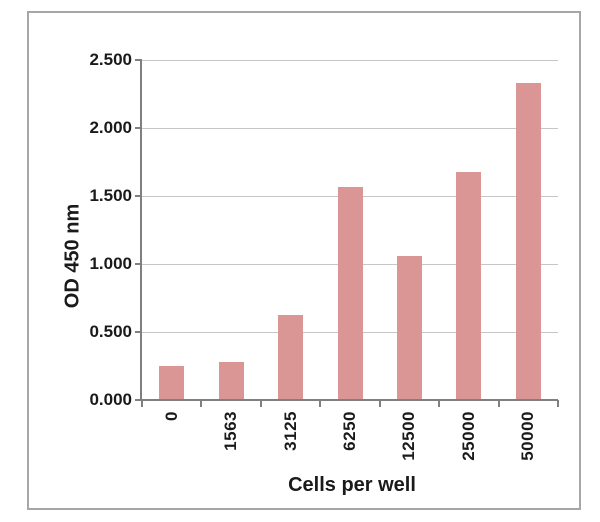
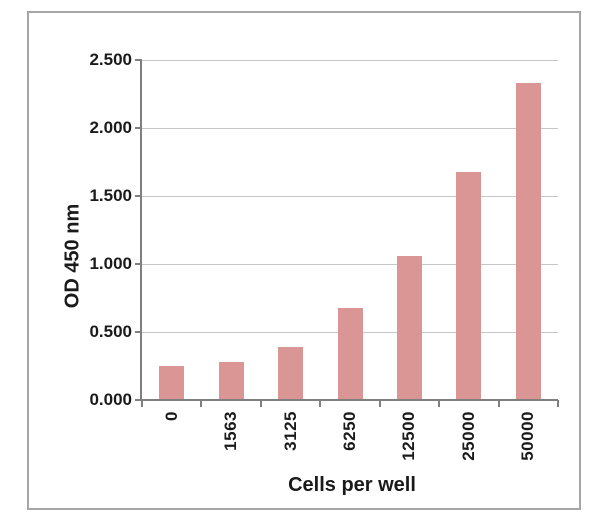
3125: 0.62 -> 0.38
6250: 1.56 -> 0.67
